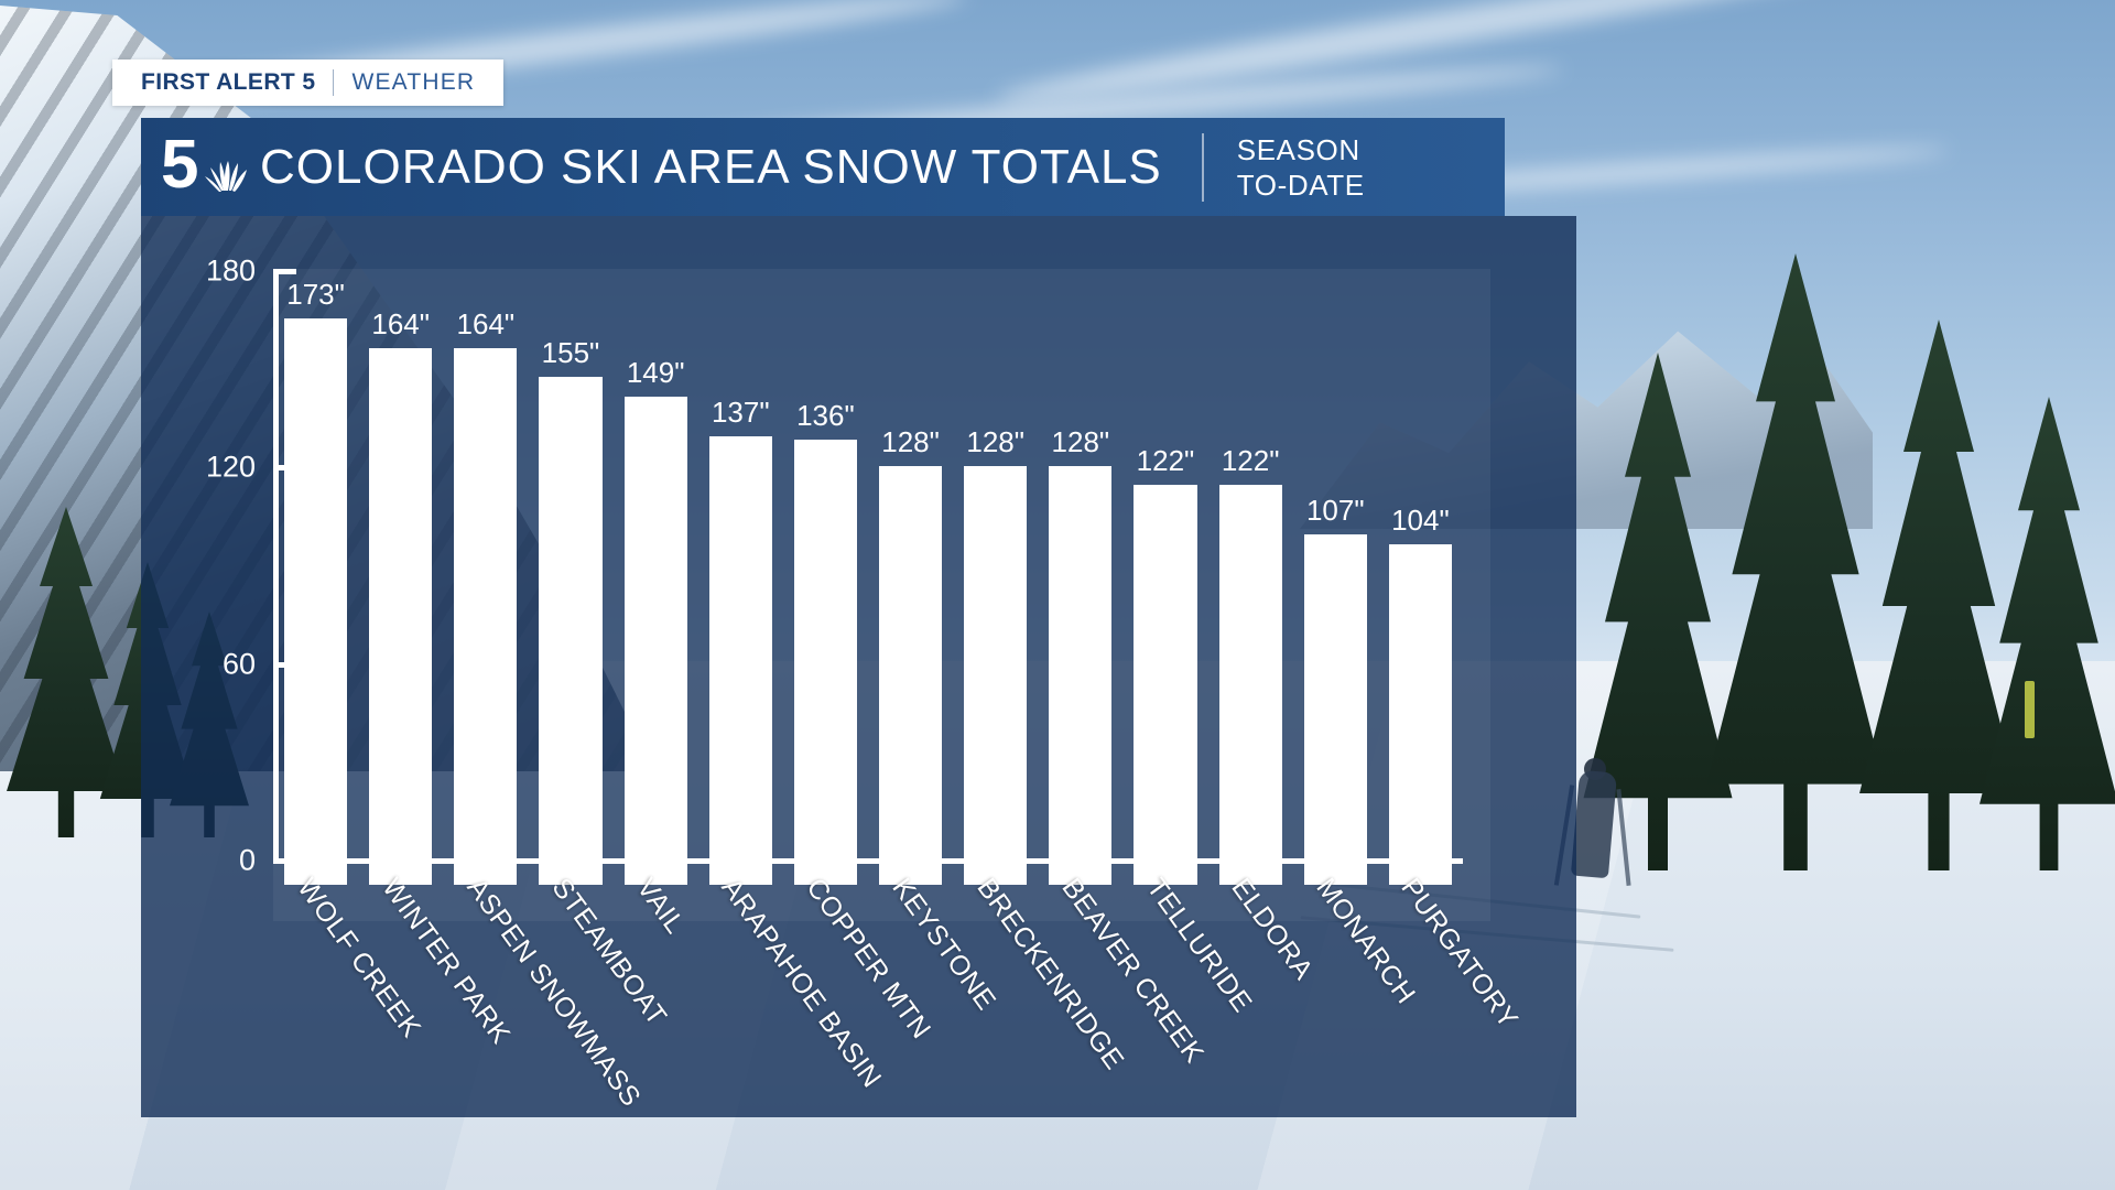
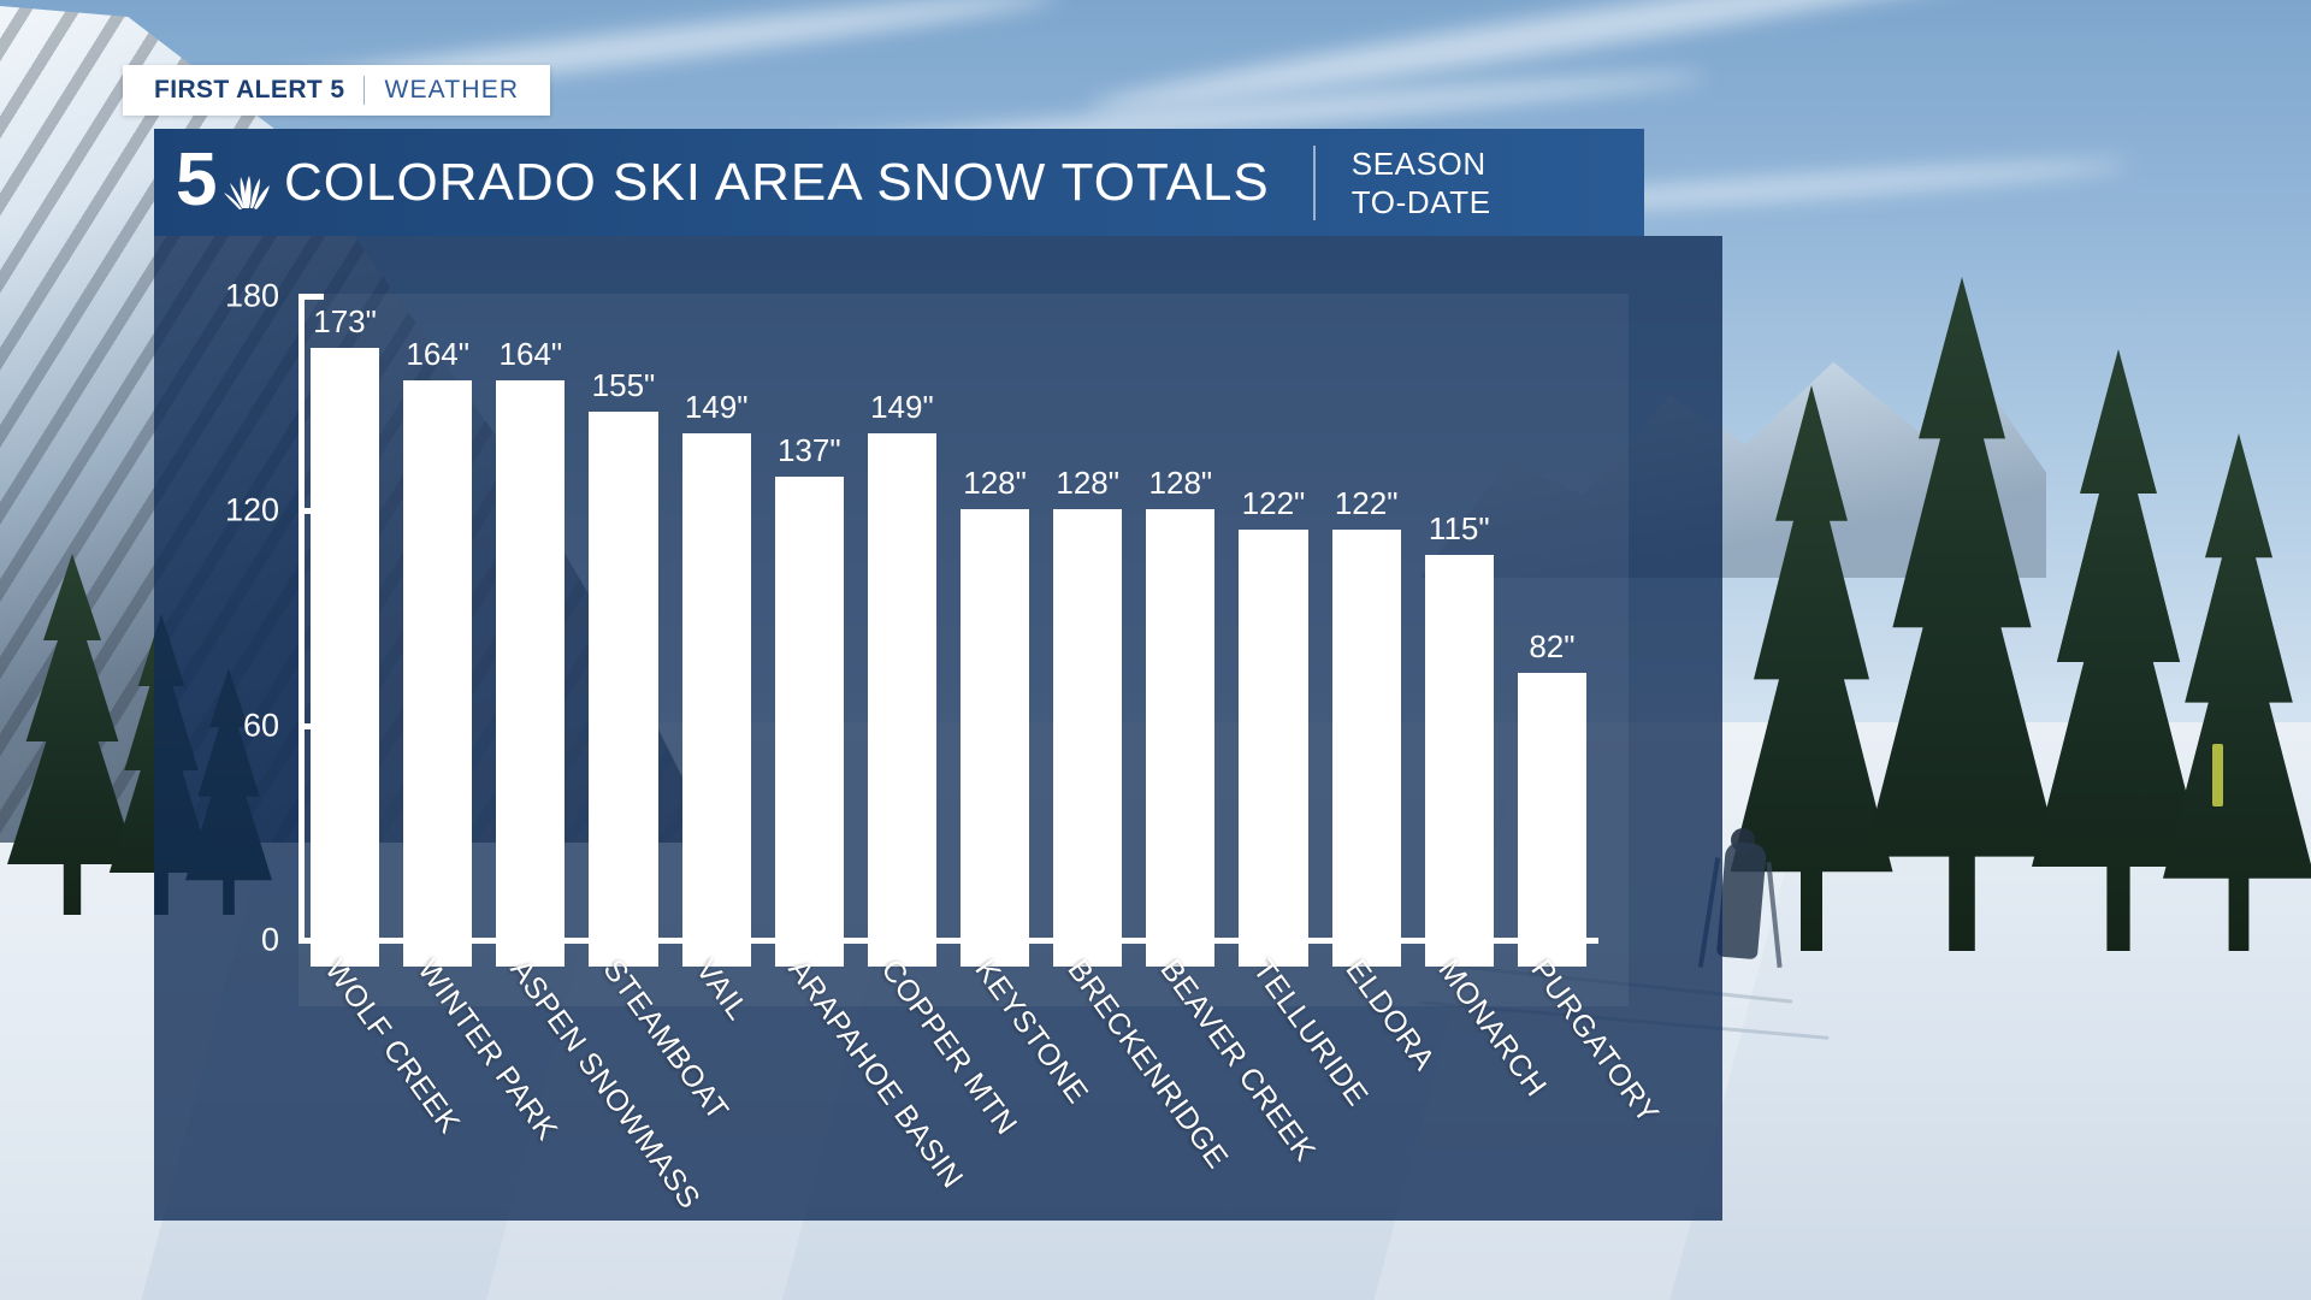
COPPER MTN: 136 -> 149
MONARCH: 107 -> 115
PURGATORY: 104 -> 82
